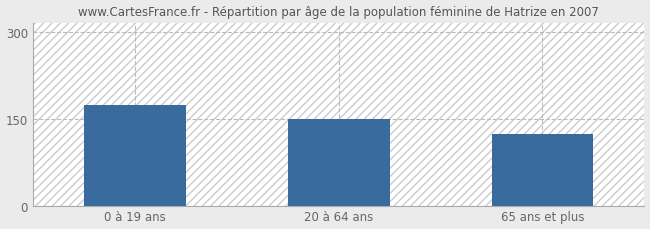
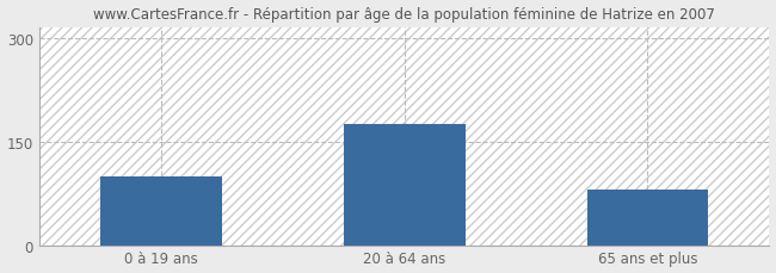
0 à 19 ans: 174 -> 100
20 à 64 ans: 150 -> 175
65 ans et plus: 124 -> 80
